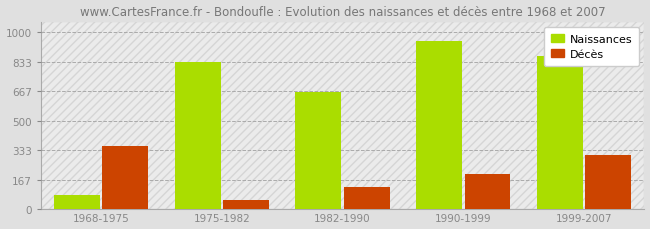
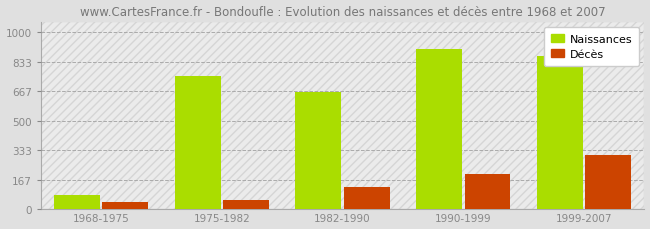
Décès/1968-1975: 360 -> 40
Naissances/1975-1982: 830 -> 760
Naissances/1990-1999: 950 -> 900
